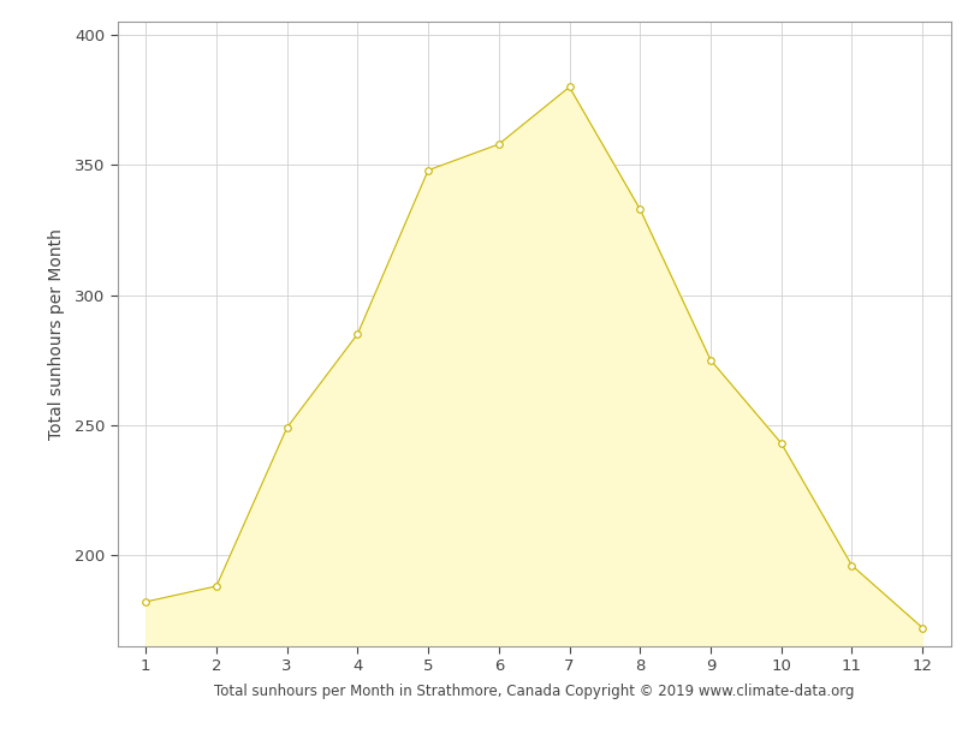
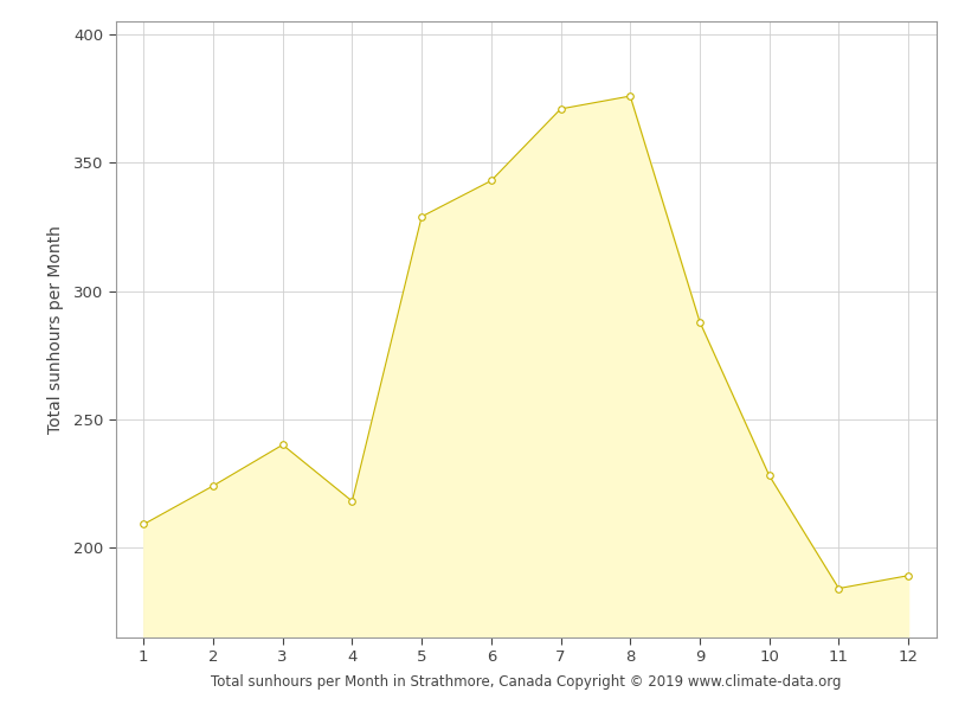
1: 182 -> 209
2: 188 -> 224
3: 249 -> 240
4: 285 -> 218
5: 348 -> 329
6: 358 -> 343
7: 380 -> 371
8: 333 -> 376
9: 275 -> 288
10: 243 -> 228
11: 196 -> 184
12: 172 -> 189
